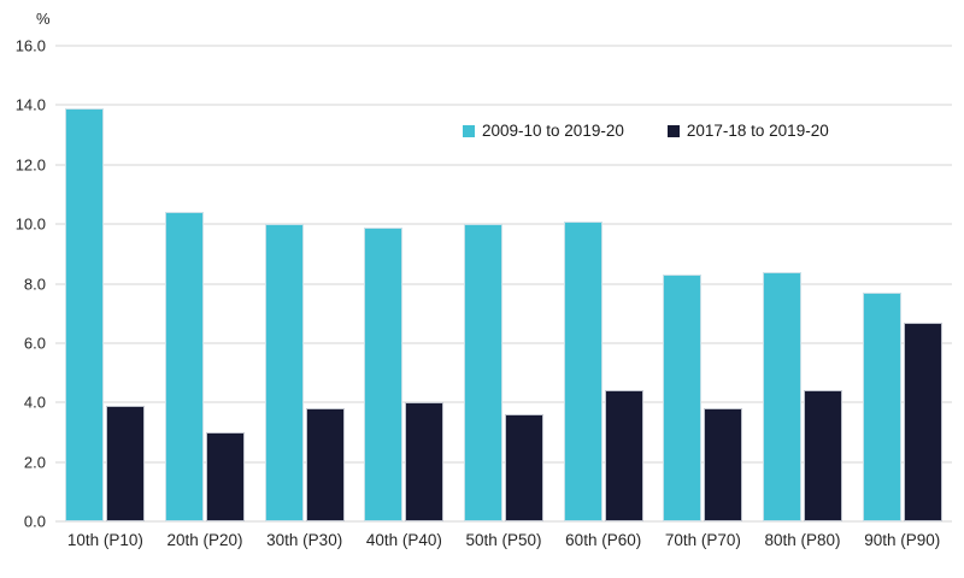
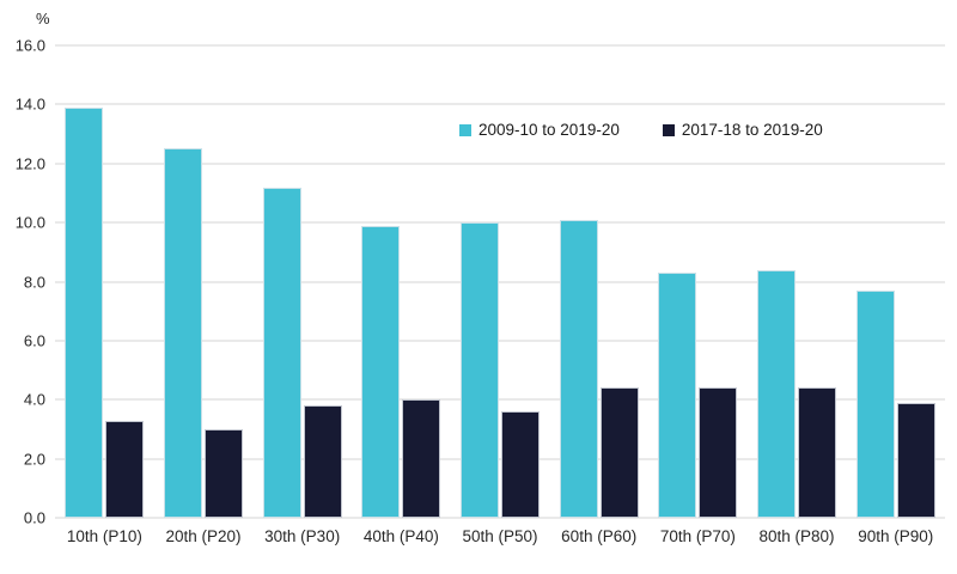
2017-18 to 2019-20/10th (P10): 3.9 -> 3.3
2009-10 to 2019-20/20th (P20): 10.4 -> 12.5
2009-10 to 2019-20/30th (P30): 10.0 -> 11.2
2017-18 to 2019-20/70th (P70): 3.8 -> 4.4
2017-18 to 2019-20/90th (P90): 6.7 -> 3.9
